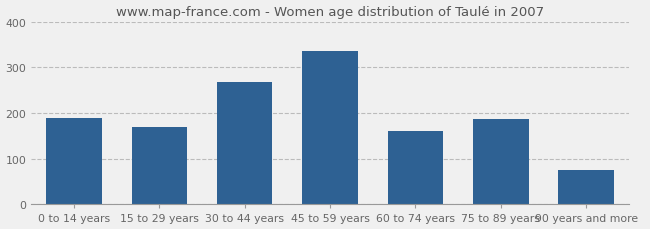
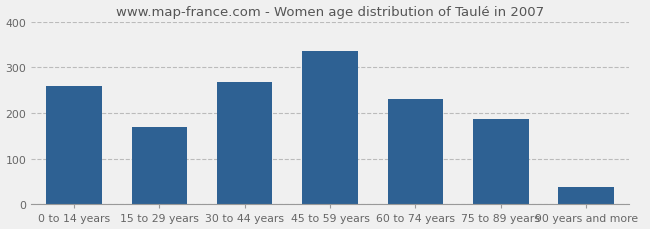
0 to 14 years: 190 -> 258
60 to 74 years: 160 -> 230
90 years and more: 75 -> 37
